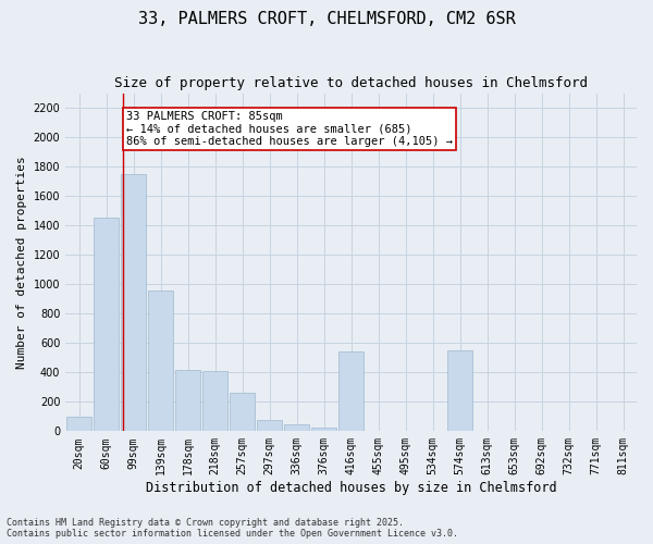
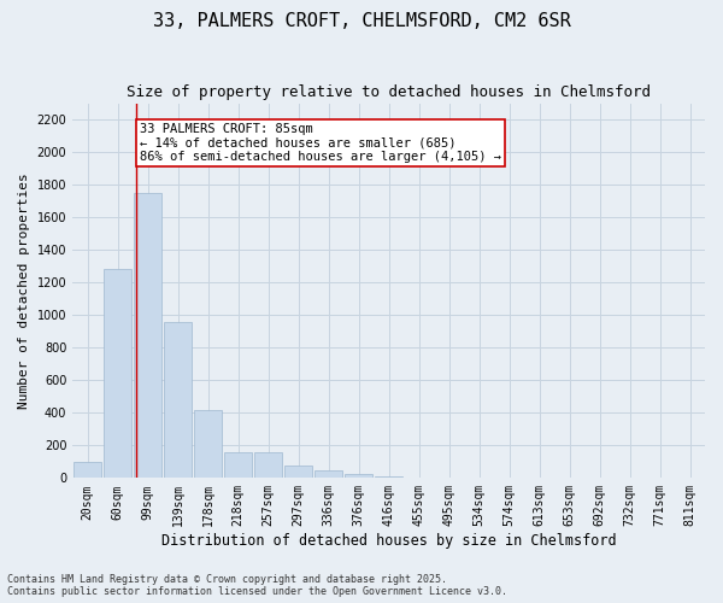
60sqm: 1450 -> 1280
218sqm: 410 -> 160
257sqm: 260 -> 160
416sqm: 540 -> 10
574sqm: 550 -> 0
